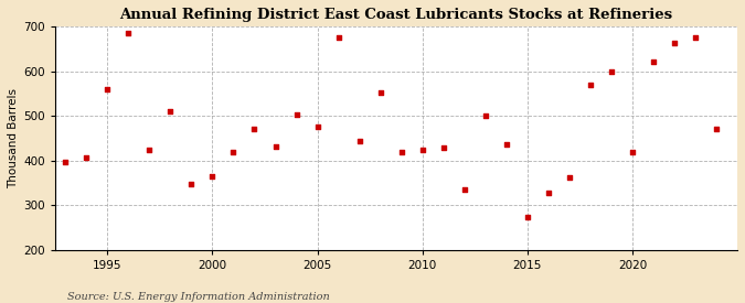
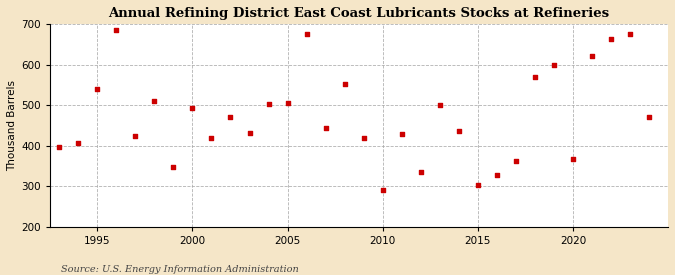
1995: 560 -> 540
2000: 365 -> 493
2005: 475 -> 505
2010: 425 -> 290
2015: 275 -> 303
2020: 420 -> 368
